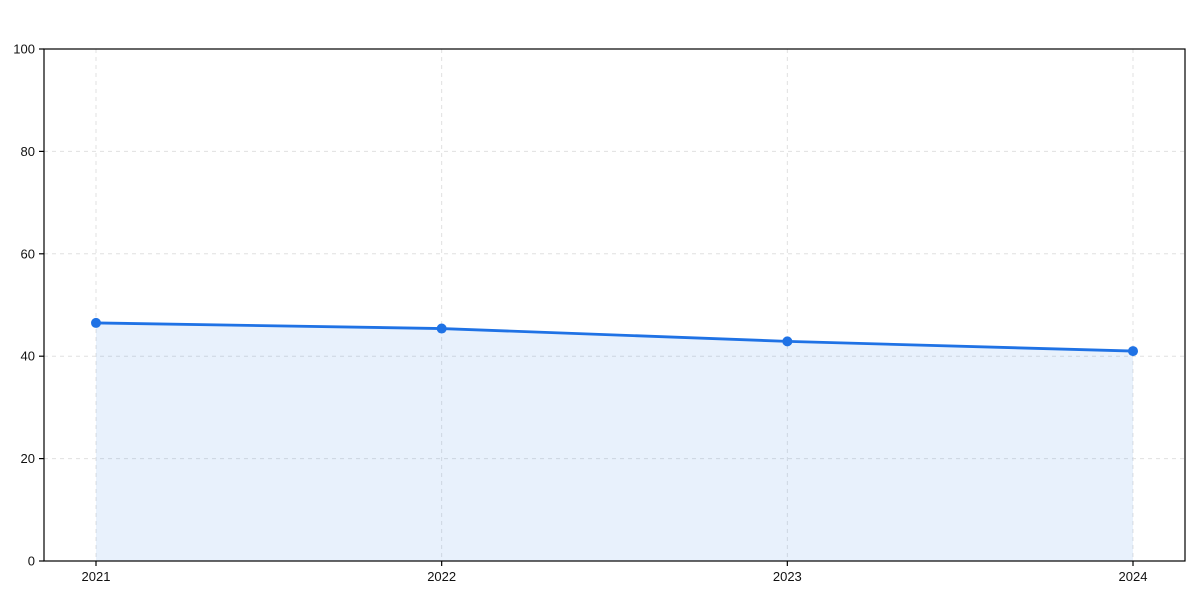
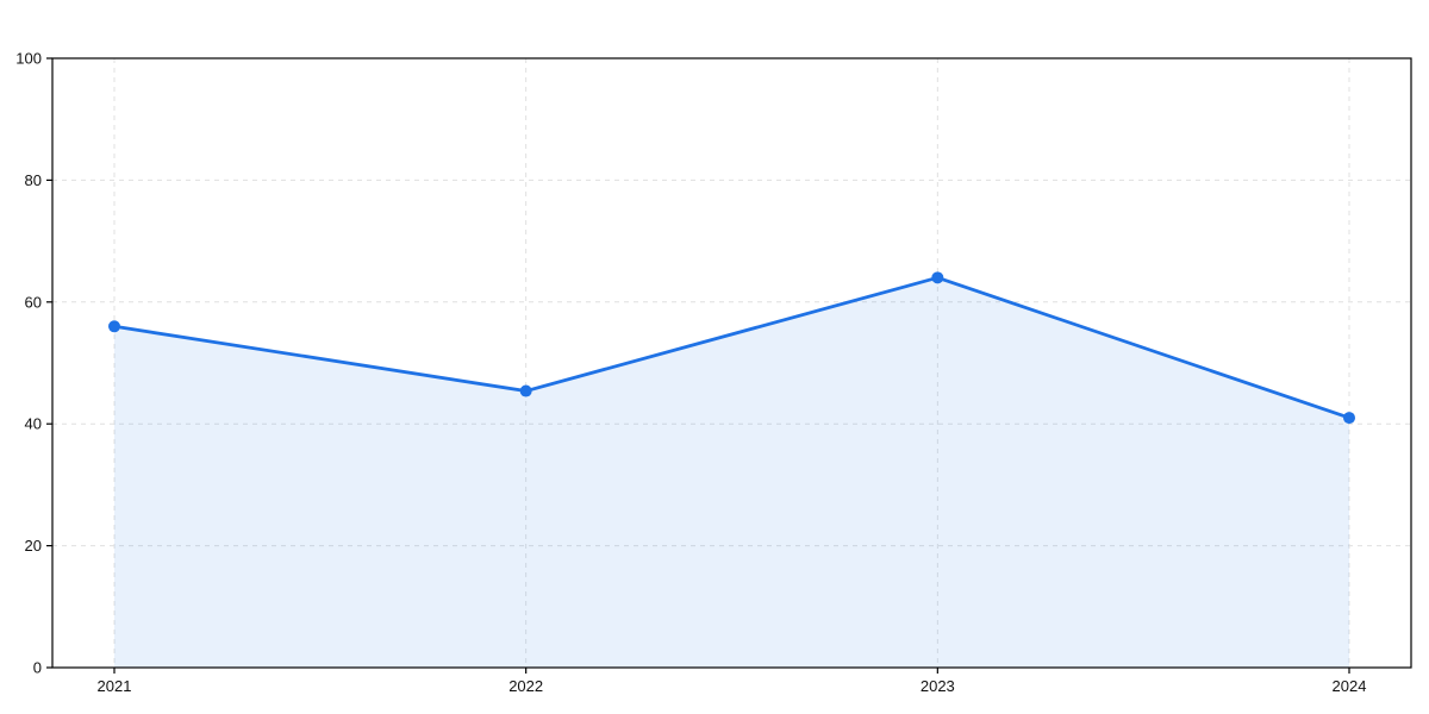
2021: 46 -> 56
2023: 43 -> 64
